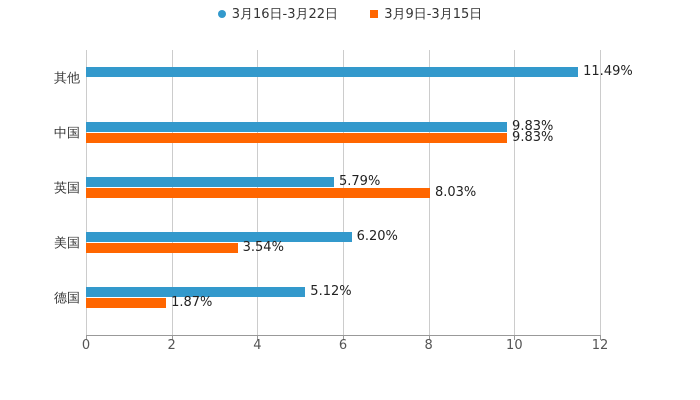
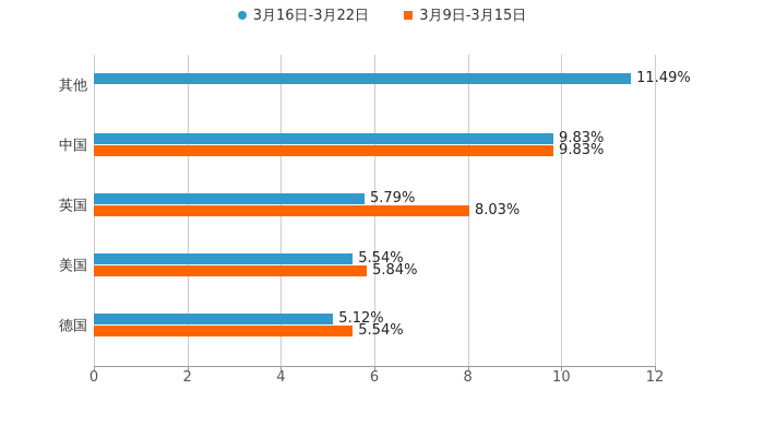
3月16日-3月22日/美国: 6.20% -> 5.54%
3月9日-3月15日/美国: 3.54% -> 5.84%
3月9日-3月15日/德国: 1.87% -> 5.54%
